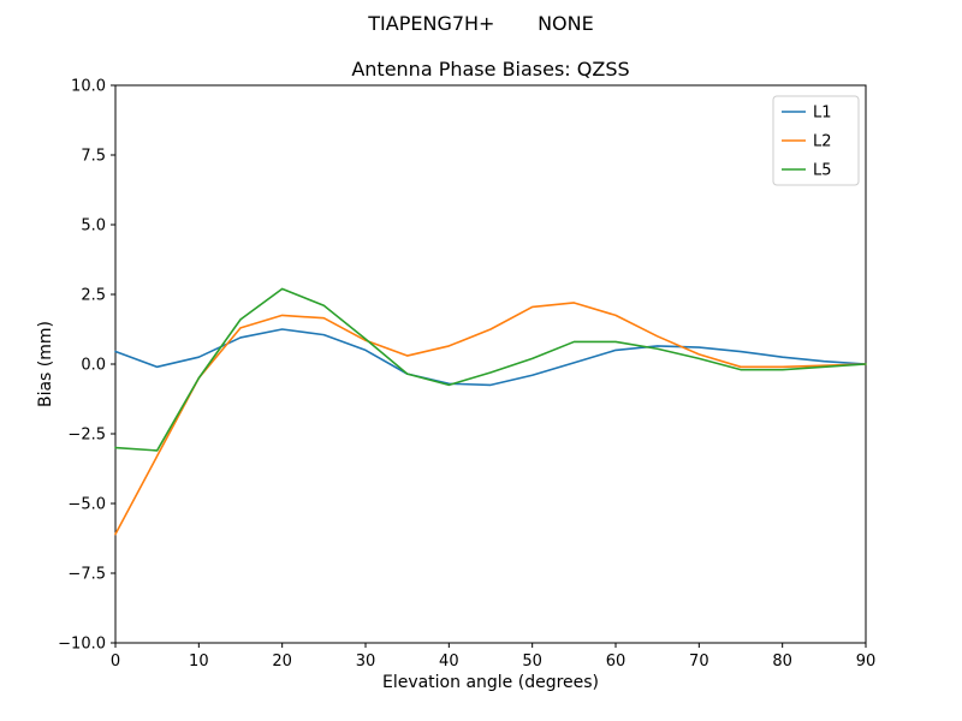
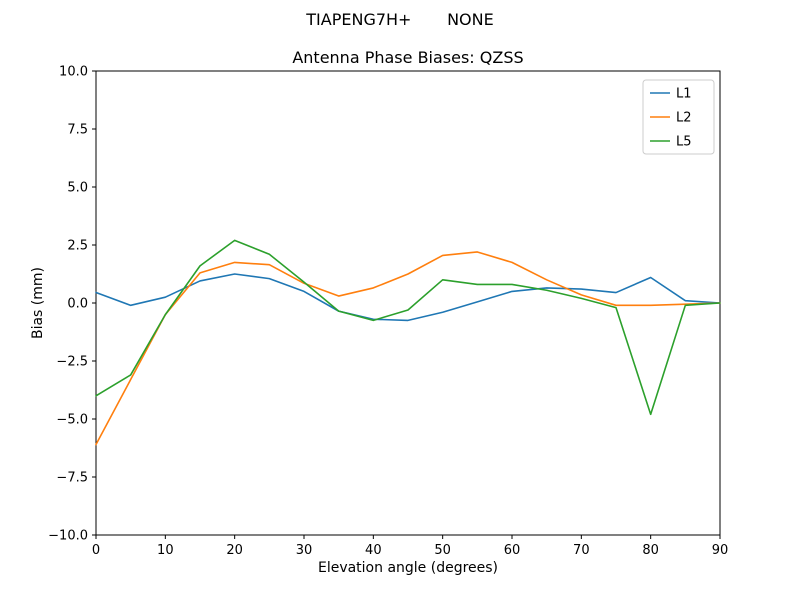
L5/0: -3.0 -> -4.0
L5/50: 0.2 -> 1.0
L1/80: 0.2 -> 1.1
L5/80: -0.2 -> -4.8
